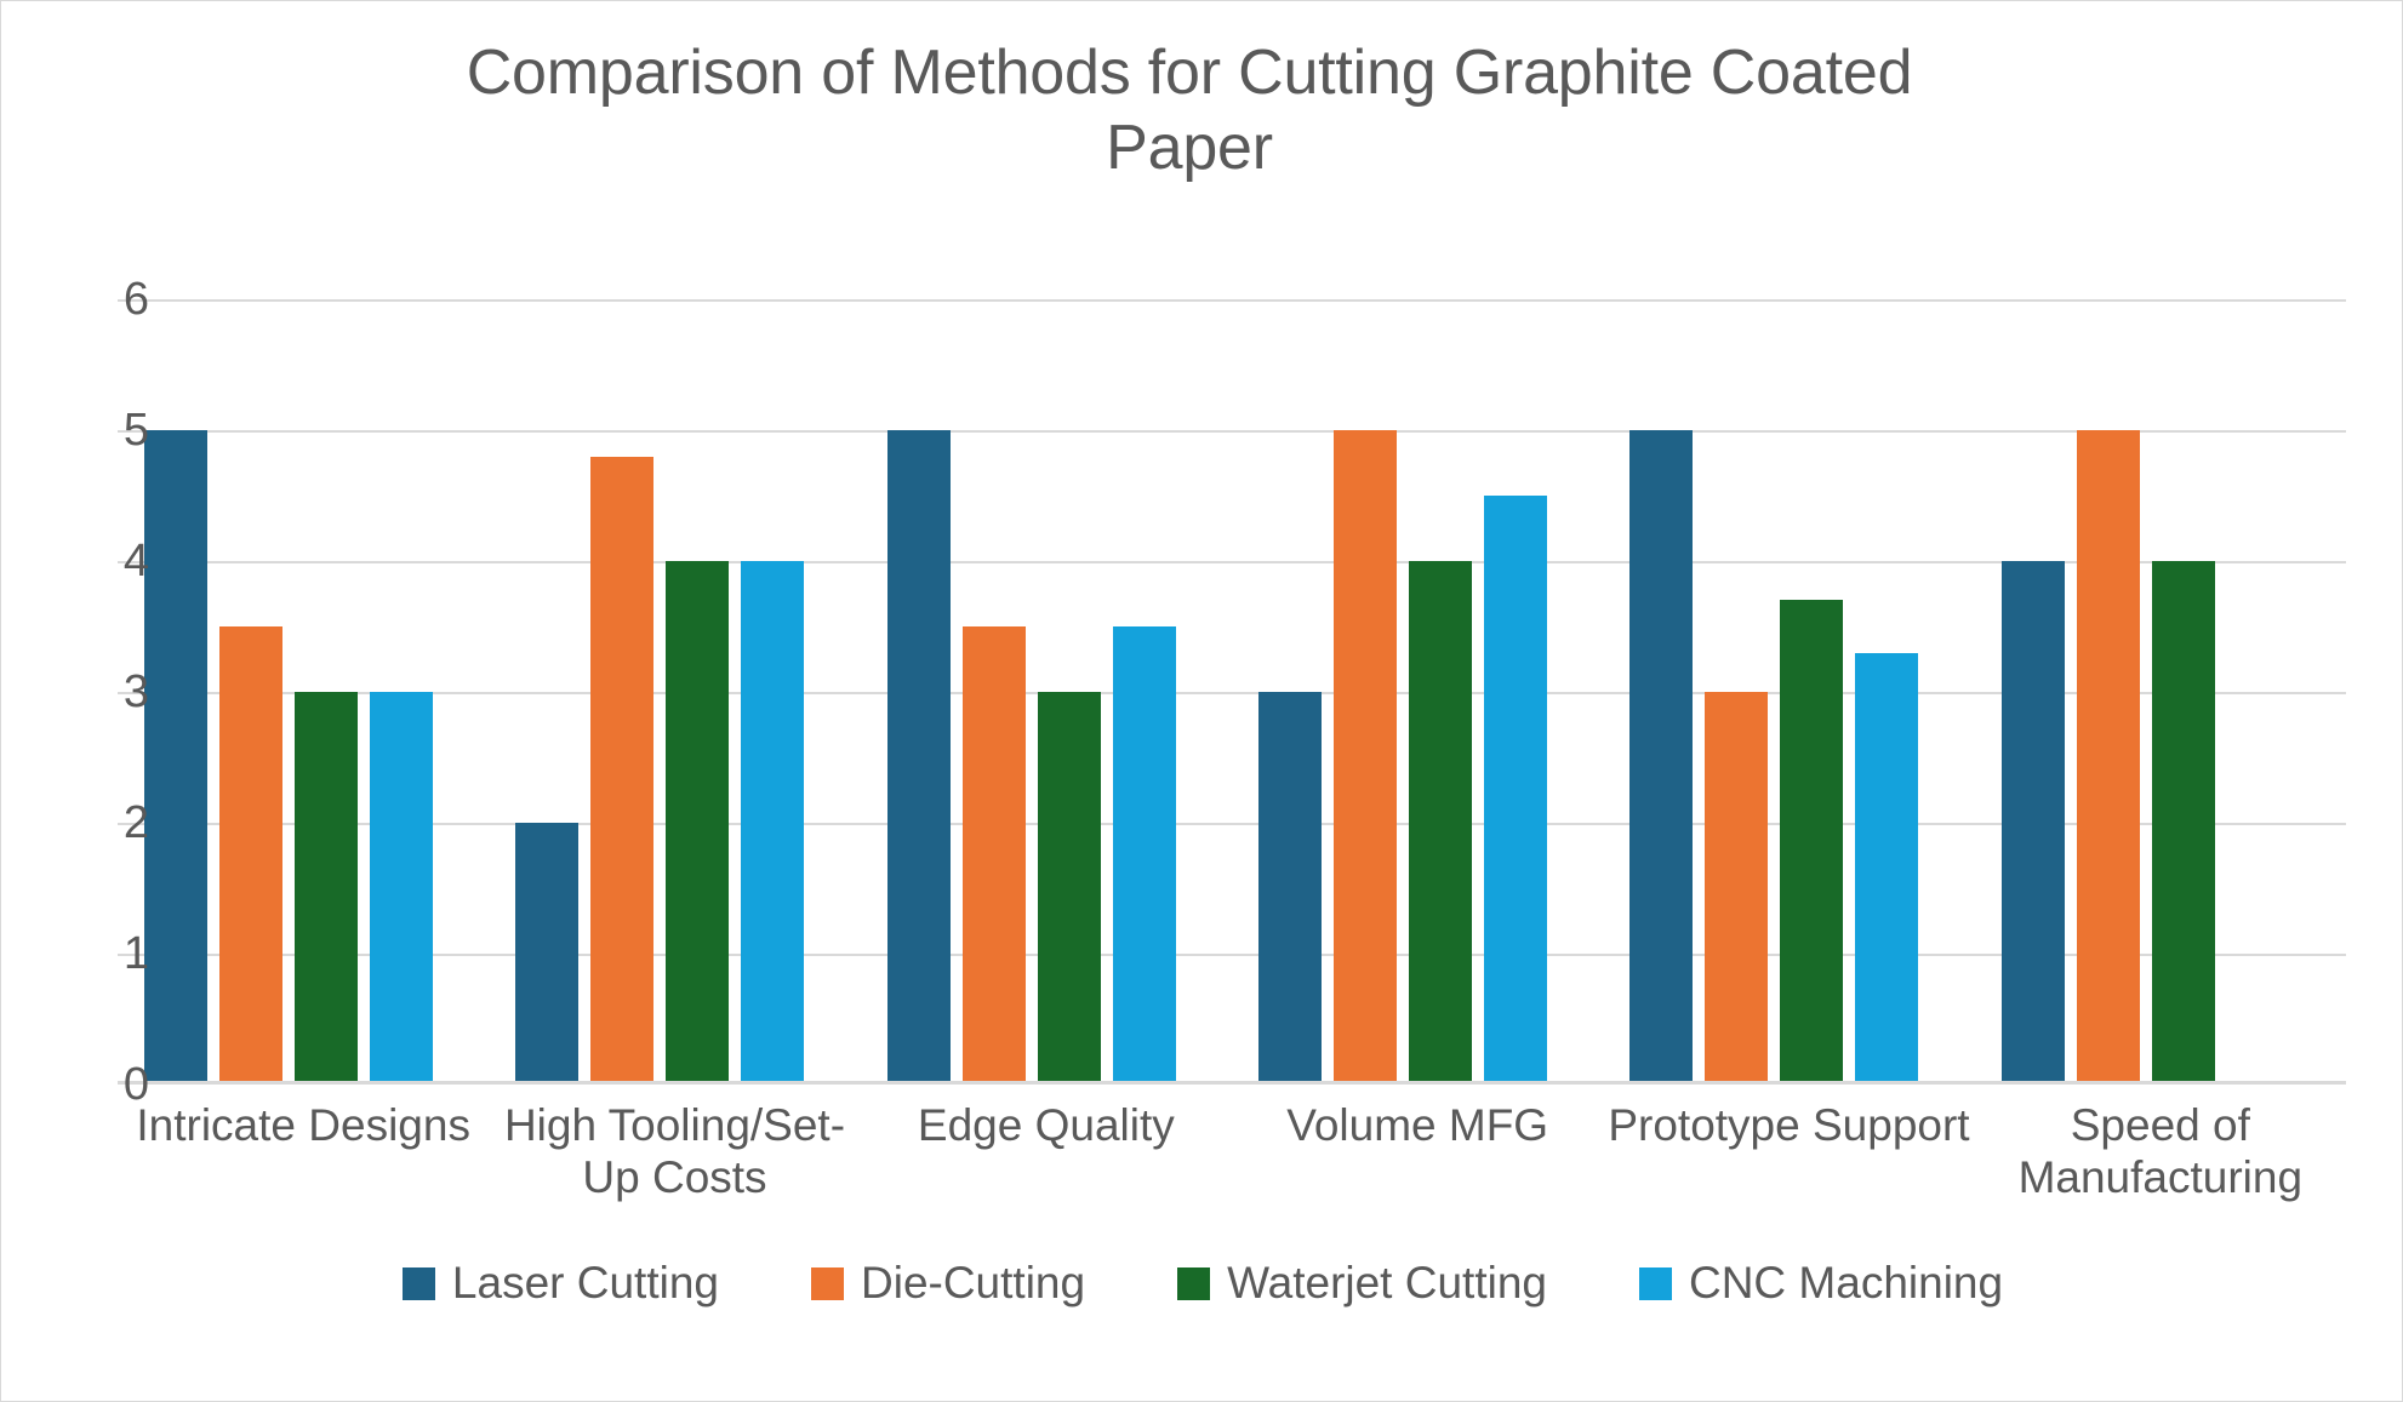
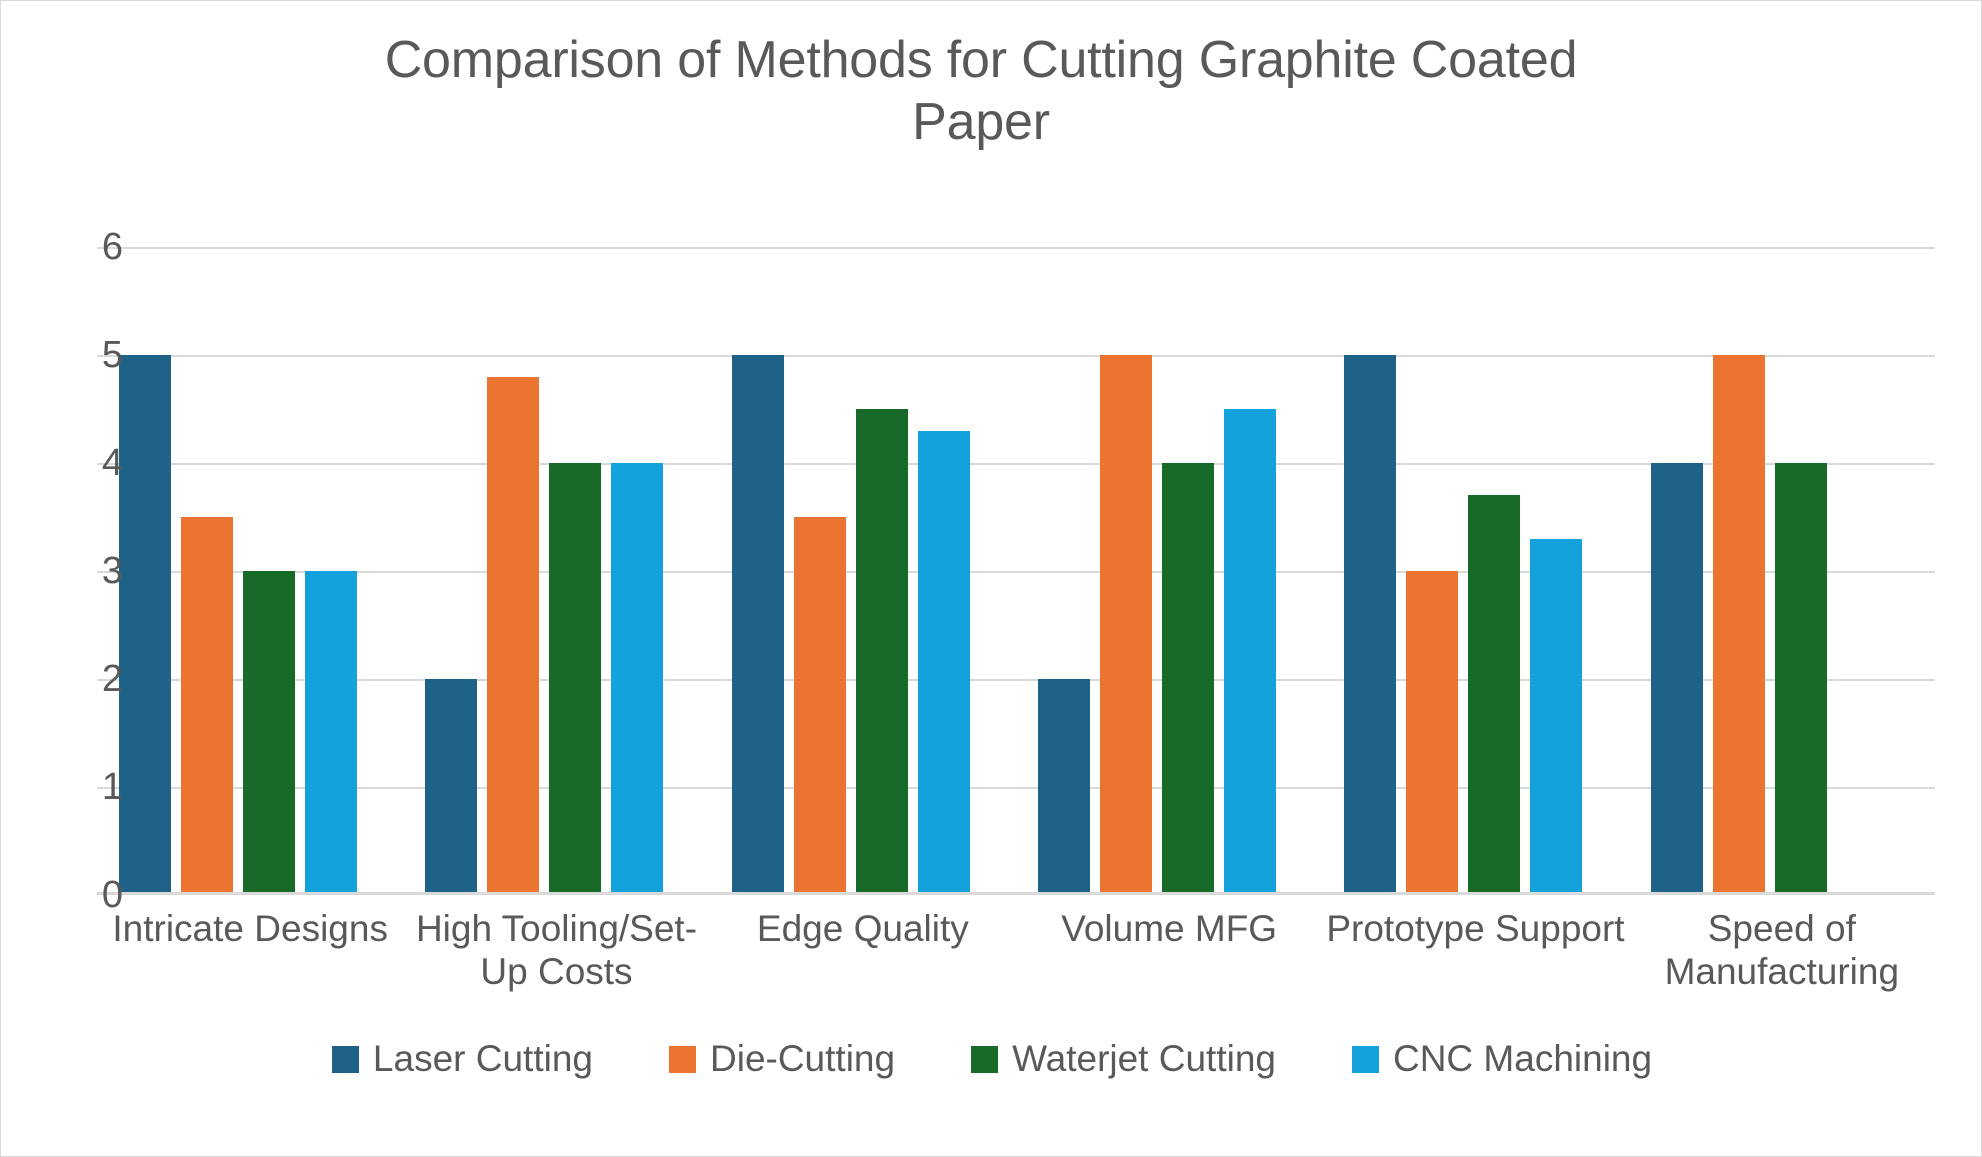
Waterjet Cutting/Edge Quality: 3.0 -> 4.5
CNC Machining/Edge Quality: 3.5 -> 4.3
Laser Cutting/Volume MFG: 3 -> 2
